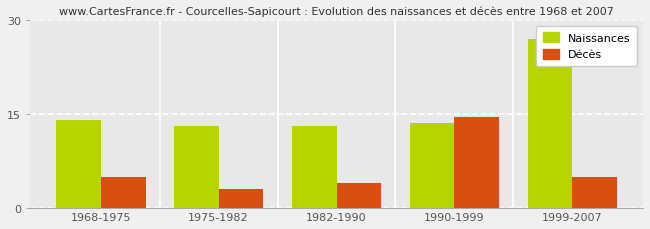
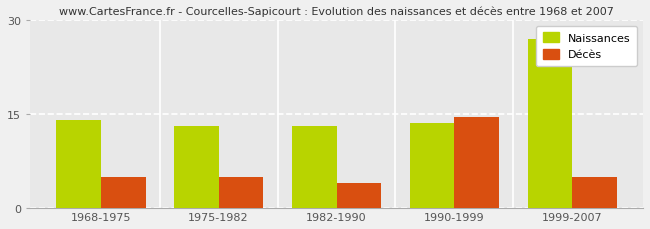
Décès/1975-1982: 3.0 -> 5.0
